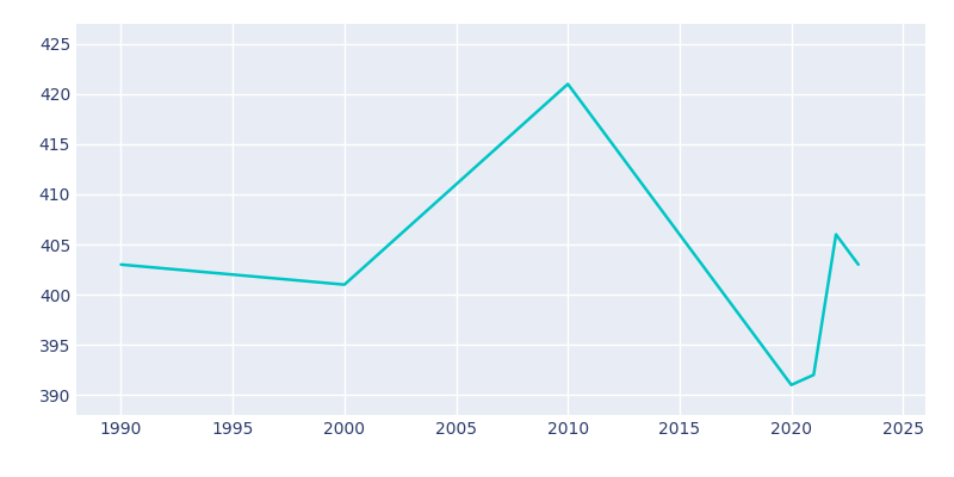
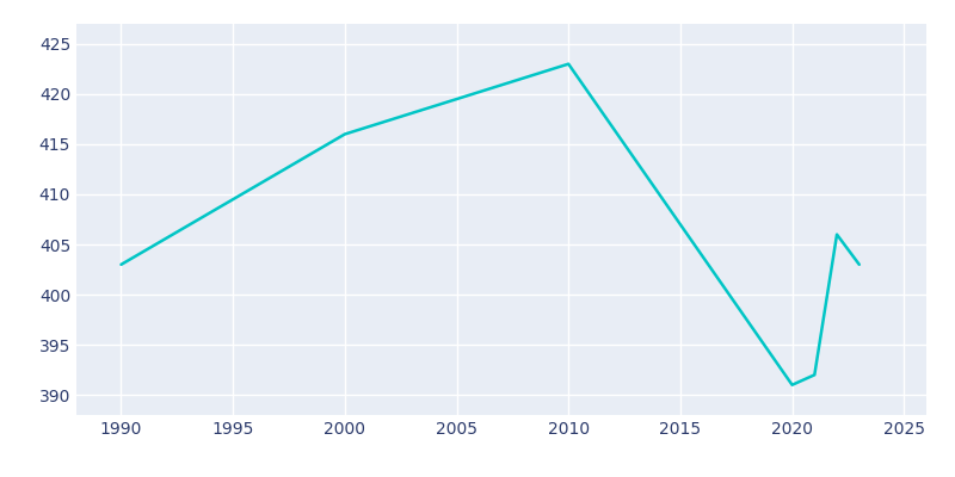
2000: 401 -> 416
2010: 421 -> 423
